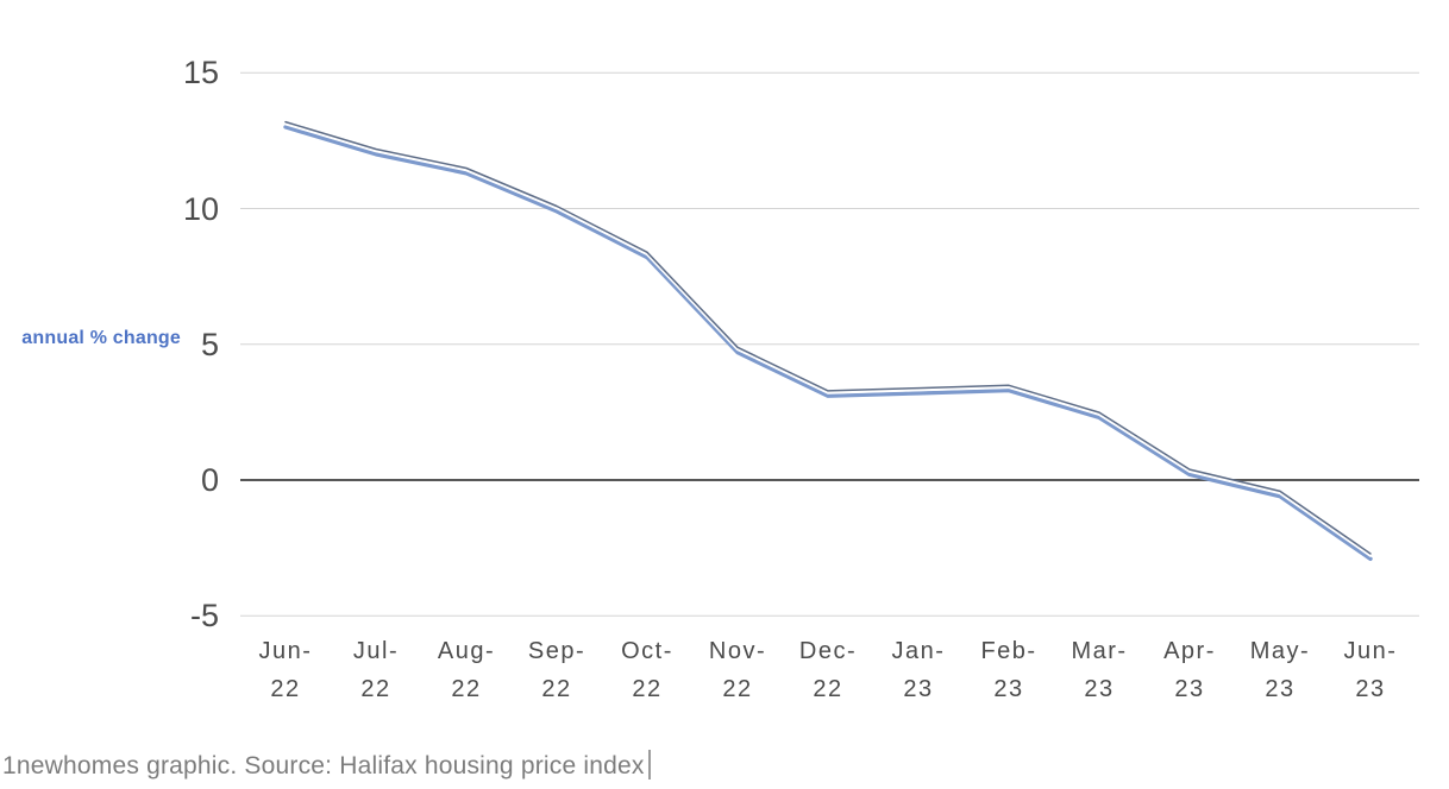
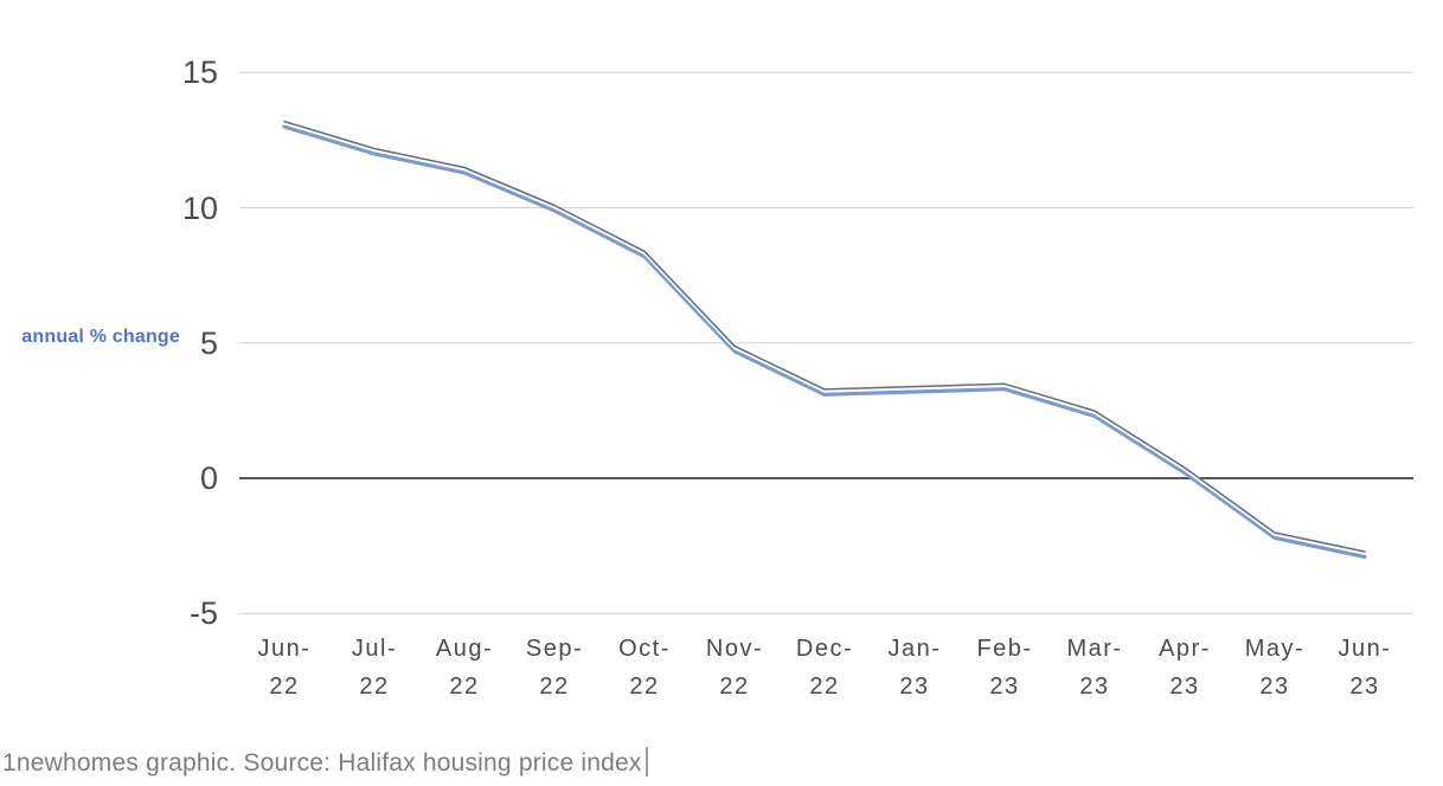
May-23: -0.6 -> -2.2
